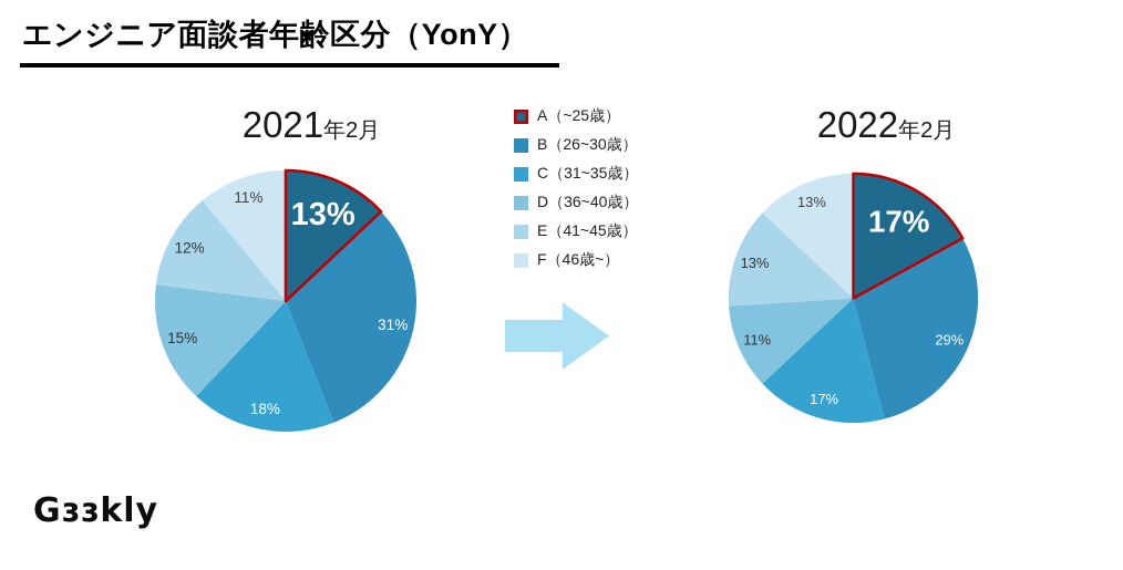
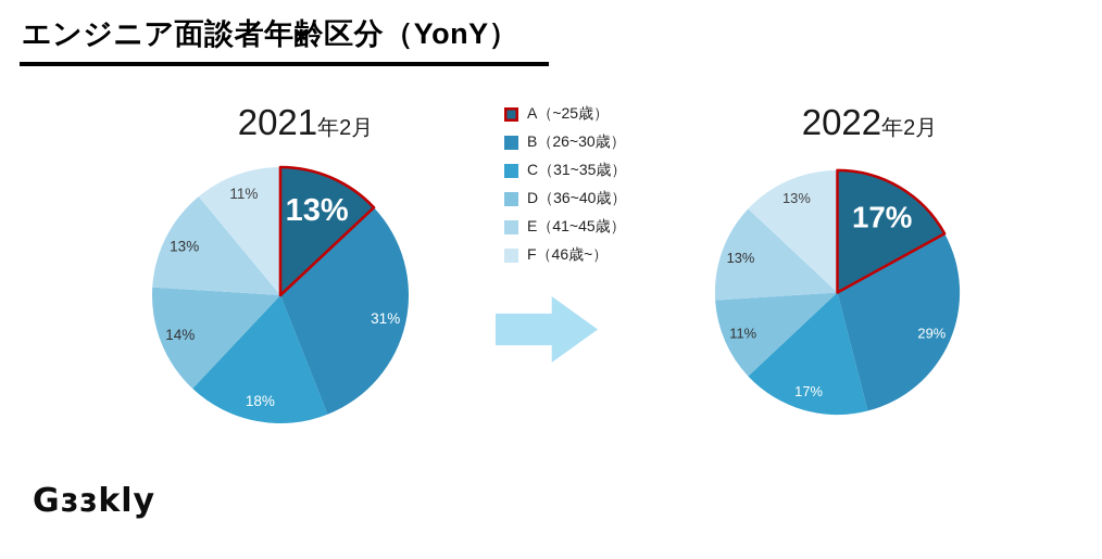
2021年2月/D（36~40歳）: 15% -> 14%
2021年2月/E（41~45歳）: 12% -> 13%
